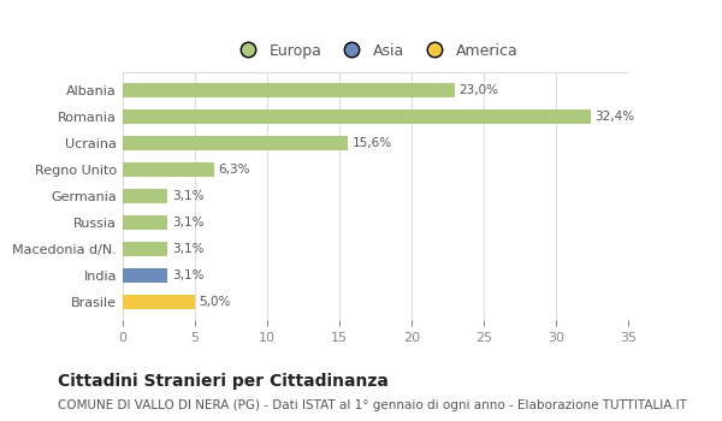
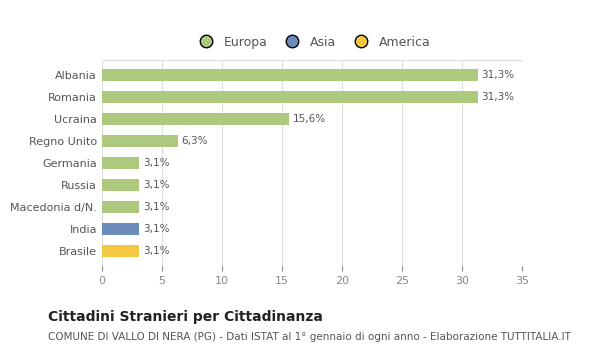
Albania: 23,0% -> 31,3%
Romania: 32,4% -> 31,3%
Brasile: 5,0% -> 3,1%
